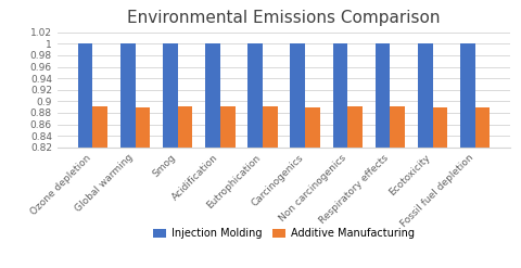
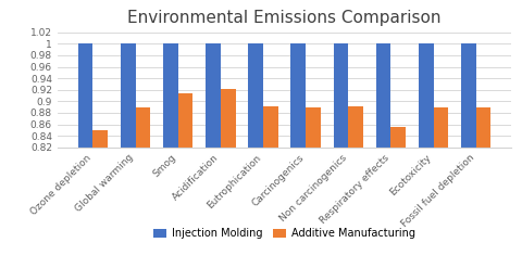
Additive Manufacturing/Ozone depletion: 0.891 -> 0.850
Additive Manufacturing/Smog: 0.891 -> 0.914
Additive Manufacturing/Acidification: 0.891 -> 0.922
Additive Manufacturing/Respiratory effects: 0.891 -> 0.856
